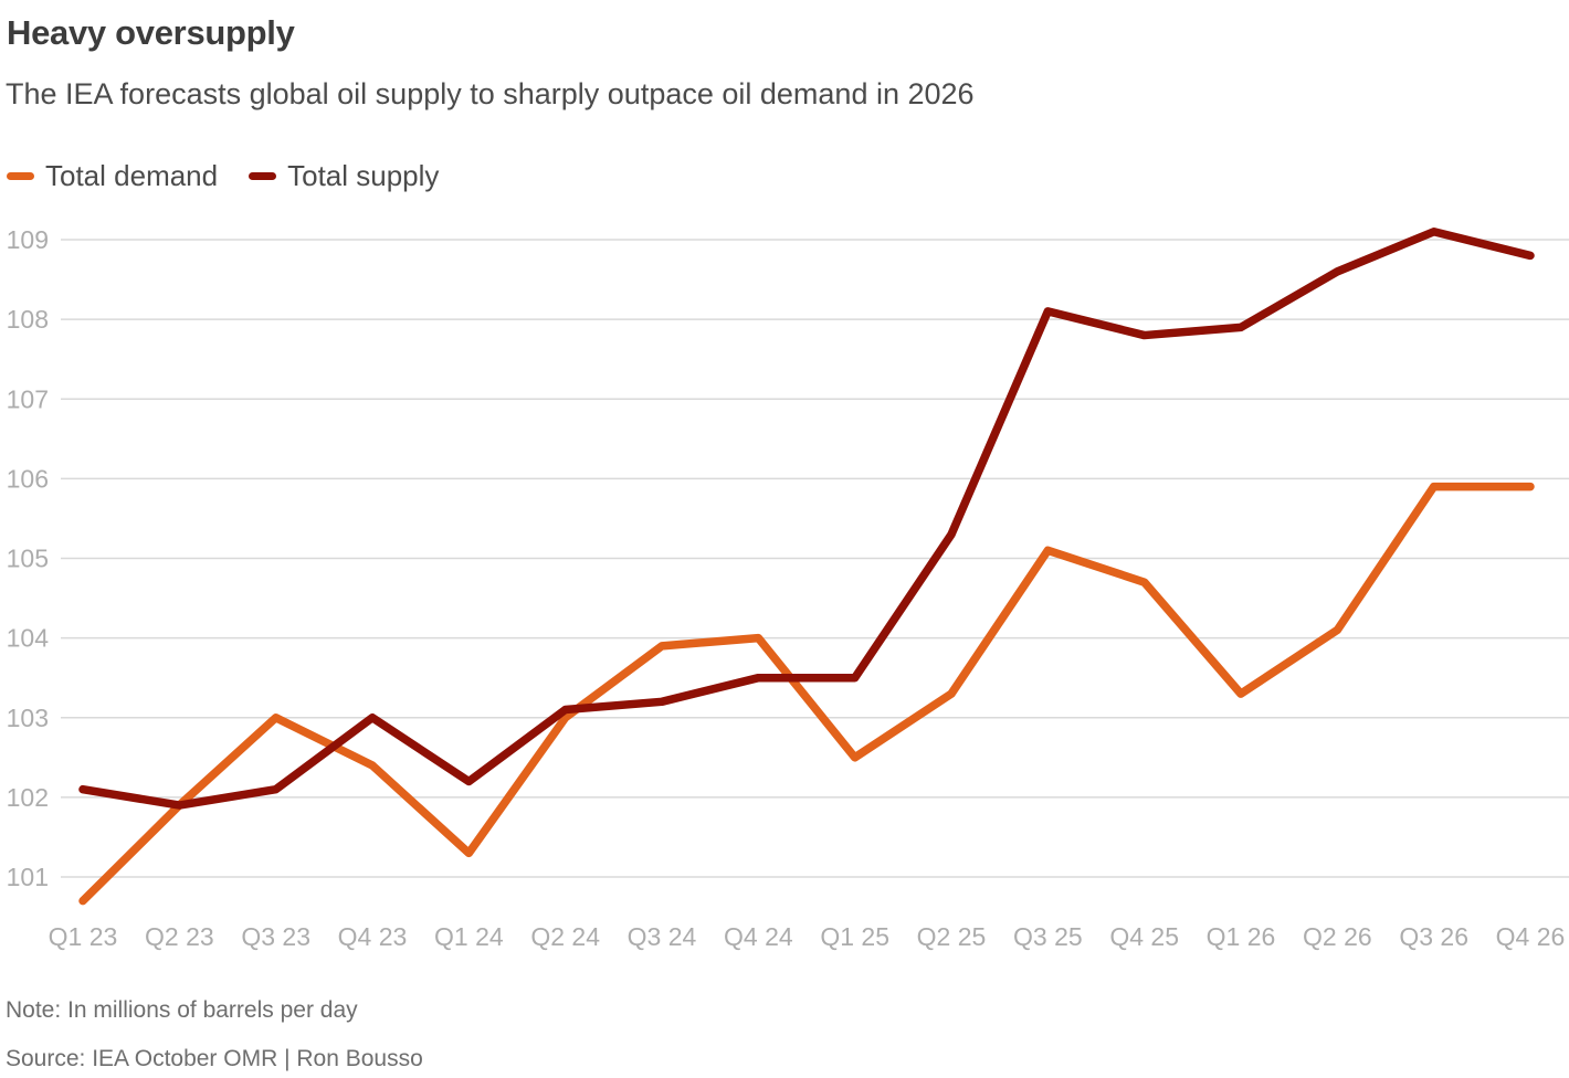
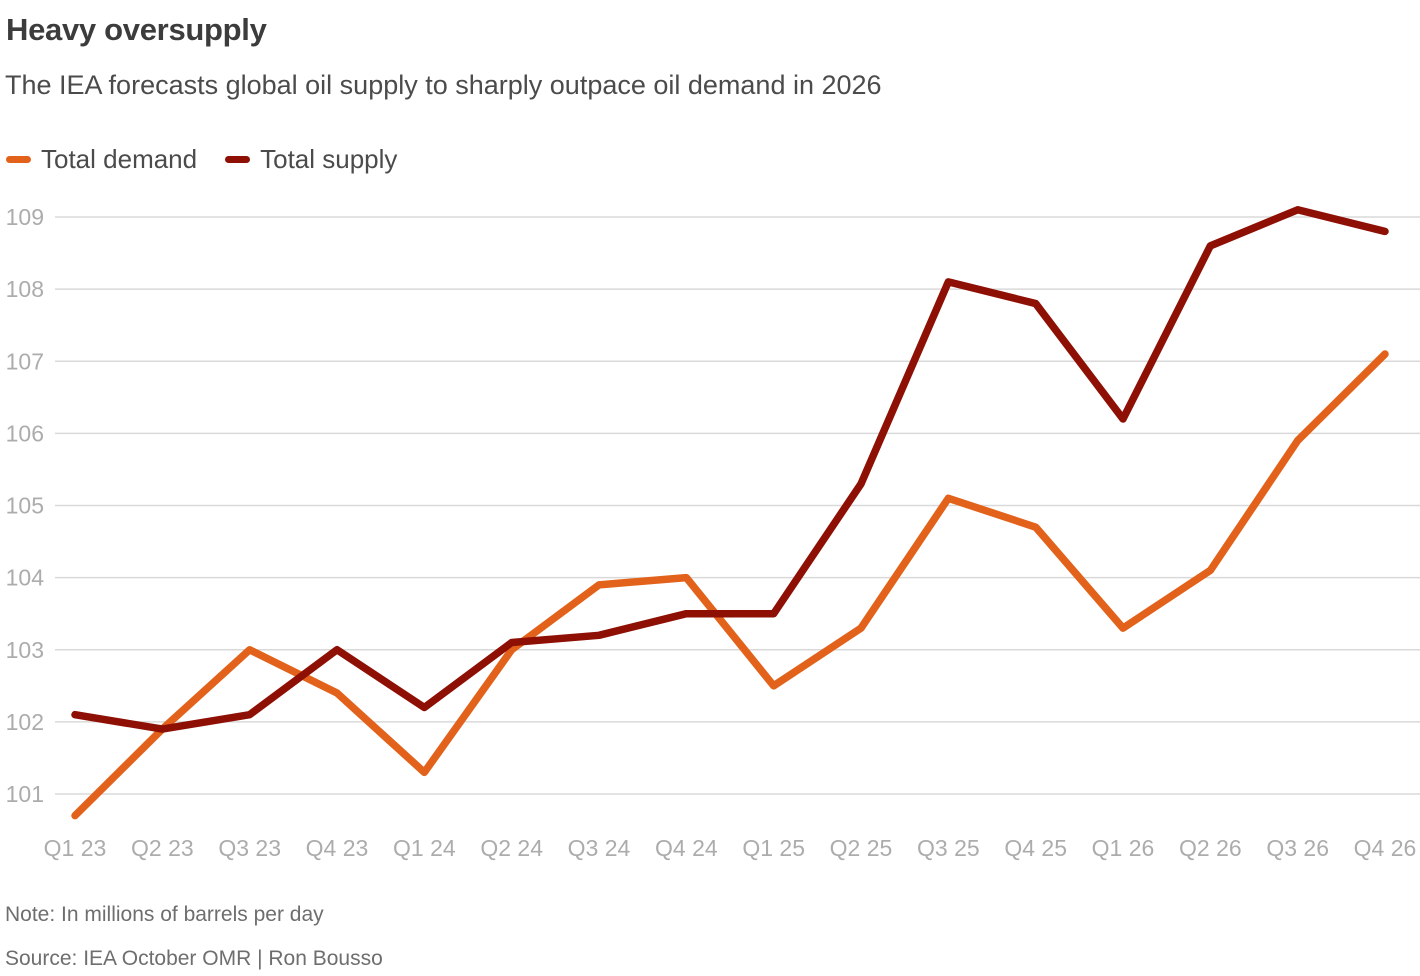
Total supply/Q1 26: 107.9 -> 106.2
Total demand/Q4 26: 105.9 -> 107.1
